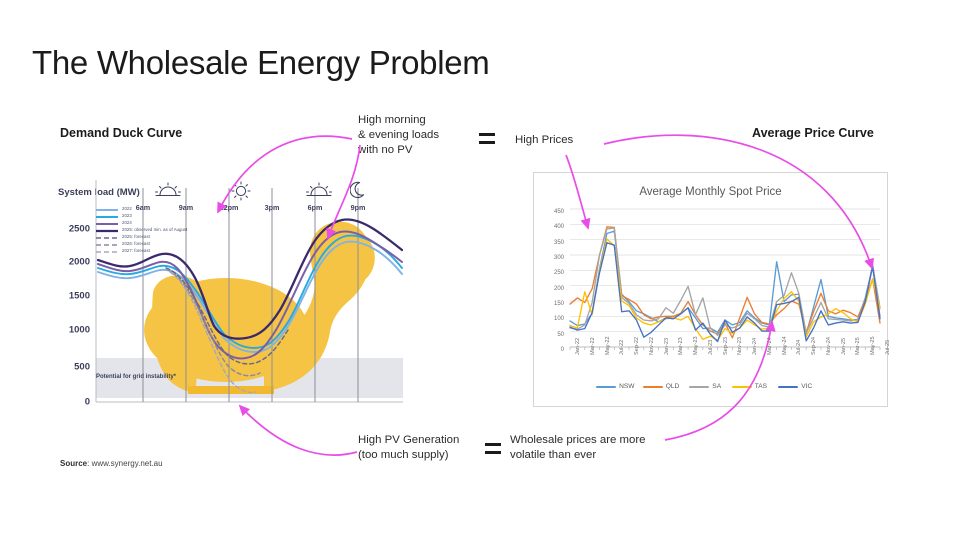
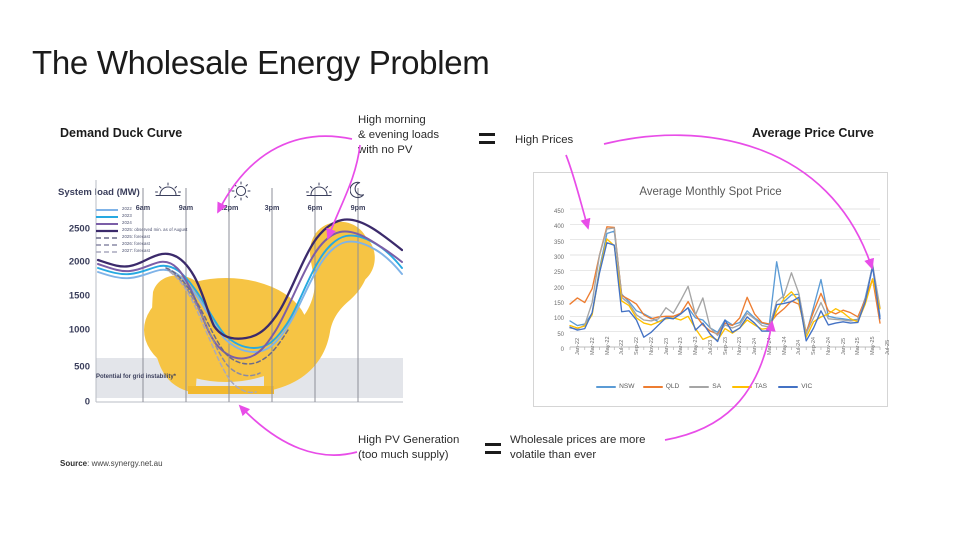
TAS/Mar-22: 180 -> 70
NSW/Jul-23: 60 -> 90
QLD/Nov-23: 30 -> 70
